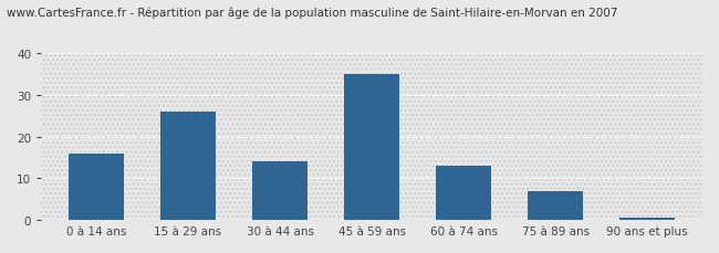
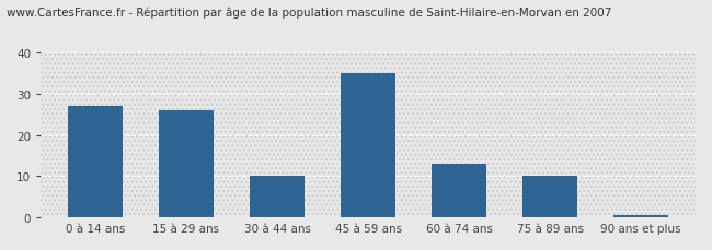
0 à 14 ans: 16.0 -> 27.0
30 à 44 ans: 14.0 -> 10.0
75 à 89 ans: 7.0 -> 10.0
